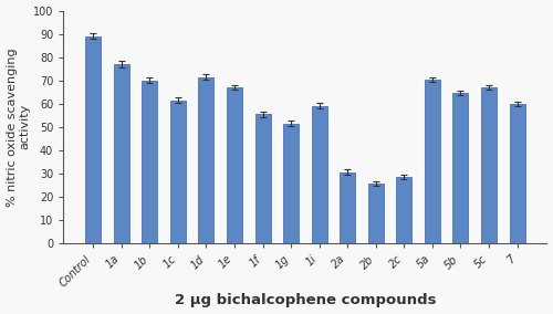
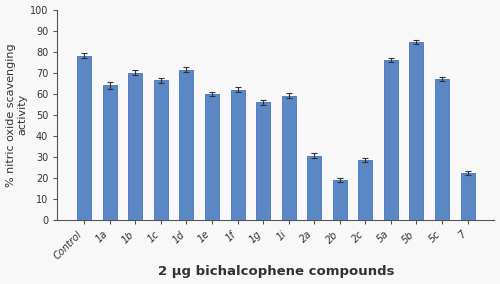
Control: 89.0 -> 78.0
1a: 77.0 -> 64.0
1c: 61.5 -> 66.5
1e: 67.0 -> 60.0
1f: 55.5 -> 62.0
1g: 51.5 -> 56.0
2b: 25.5 -> 19.0
5a: 70.5 -> 76.0
5b: 64.5 -> 84.5
7: 60.0 -> 22.5
